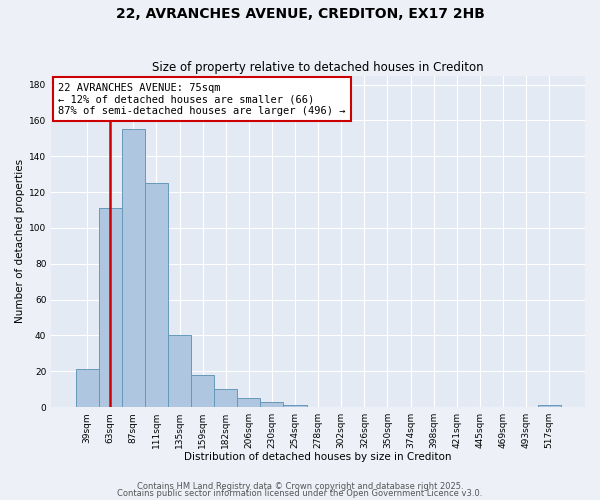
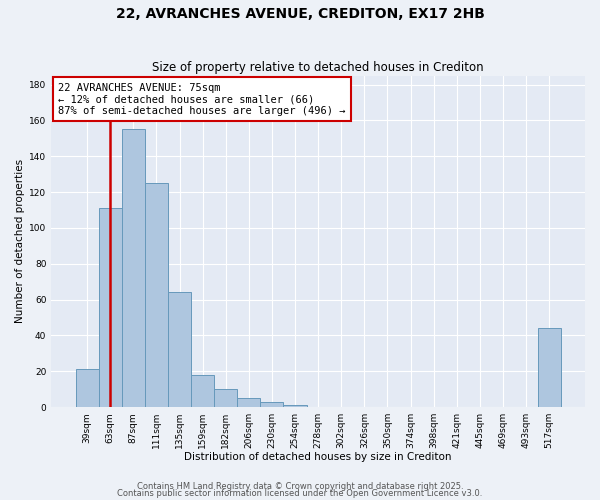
135sqm: 40 -> 64
517sqm: 1 -> 44
